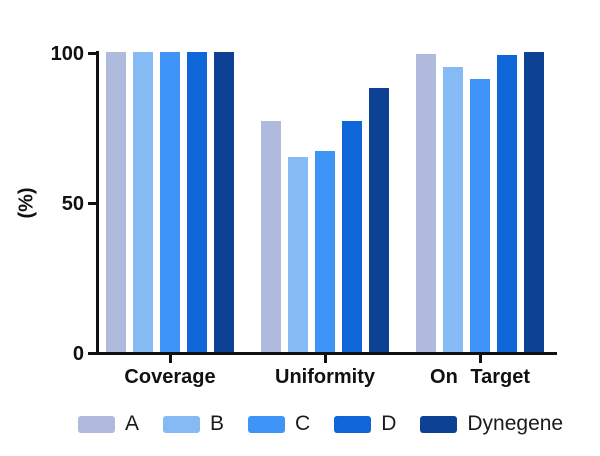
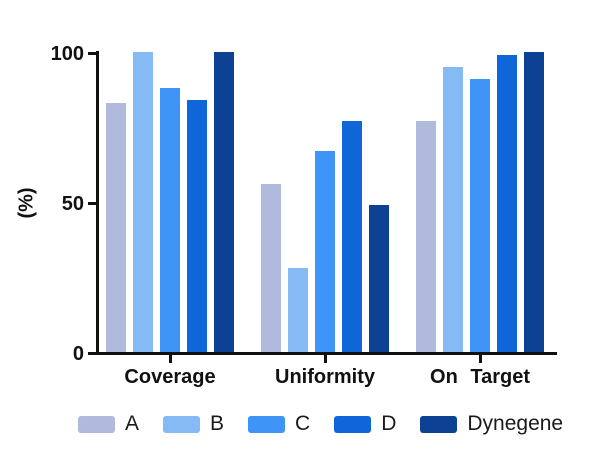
A/Coverage: 100 -> 83
C/Coverage: 100 -> 88
D/Coverage: 100 -> 84
A/Uniformity: 77 -> 56
B/Uniformity: 65 -> 28
Dynegene/Uniformity: 88 -> 49
A/On Target: 100 -> 77
